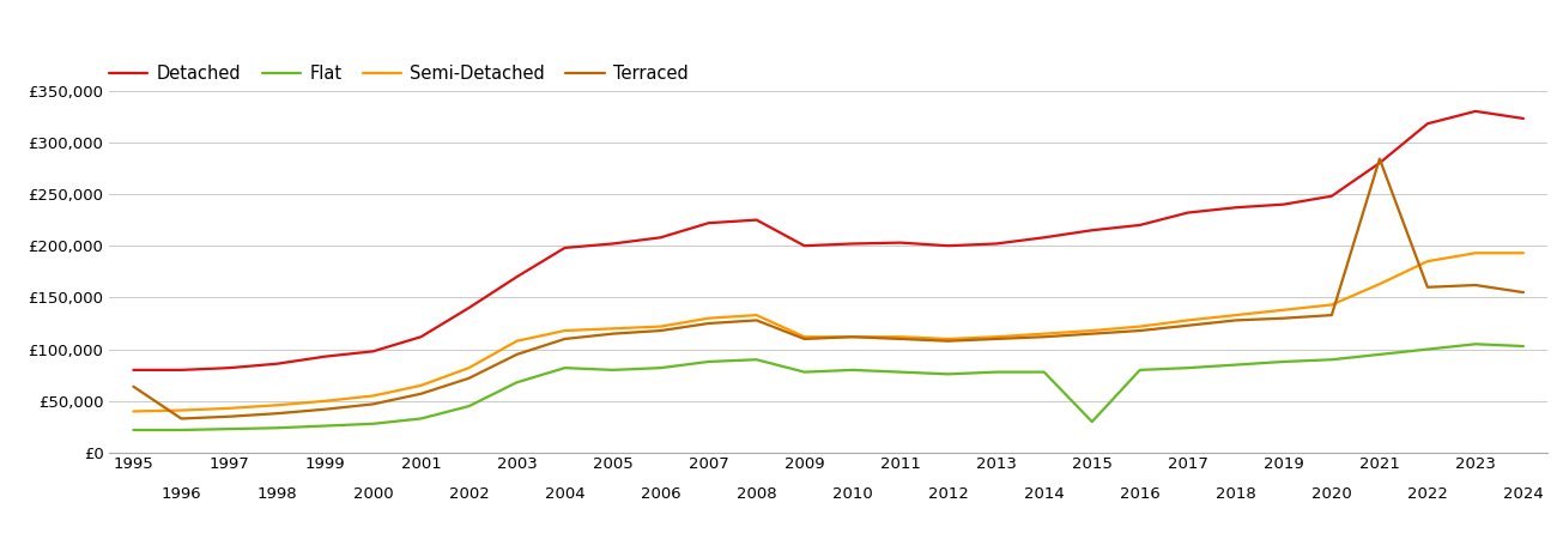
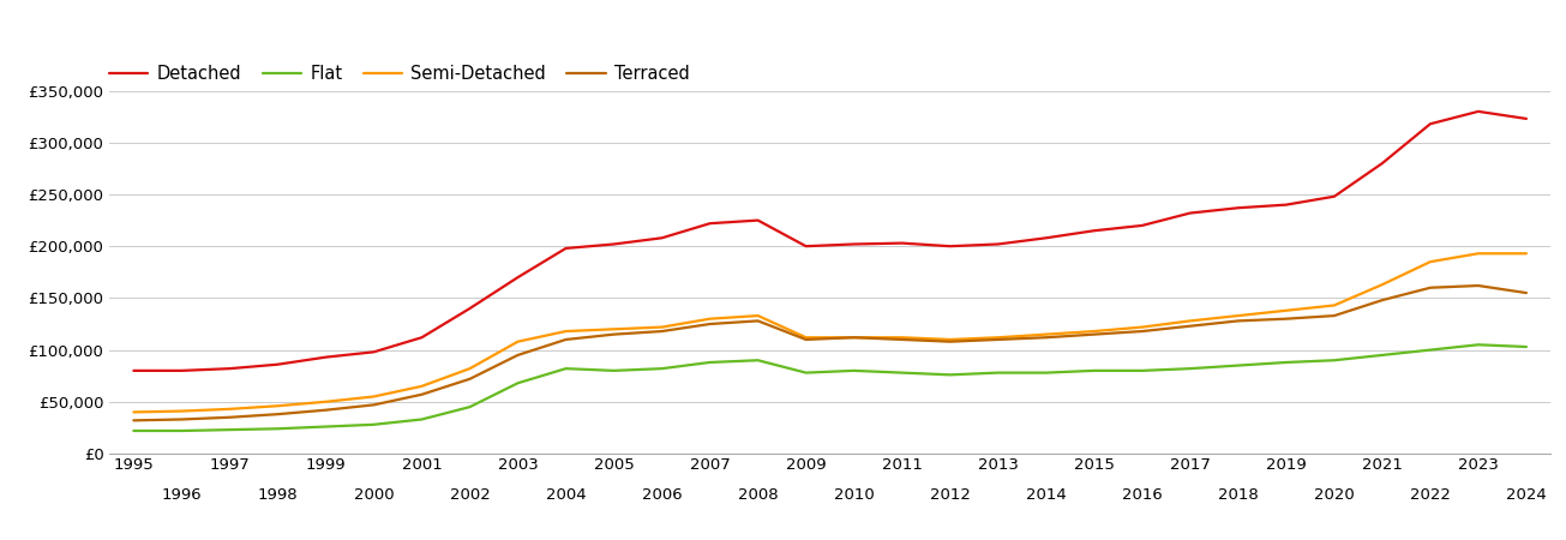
Terraced/1995: £64,000 -> £32,000
Flat/2015: £30,000 -> £80,000
Terraced/2021: £284,000 -> £148,000
